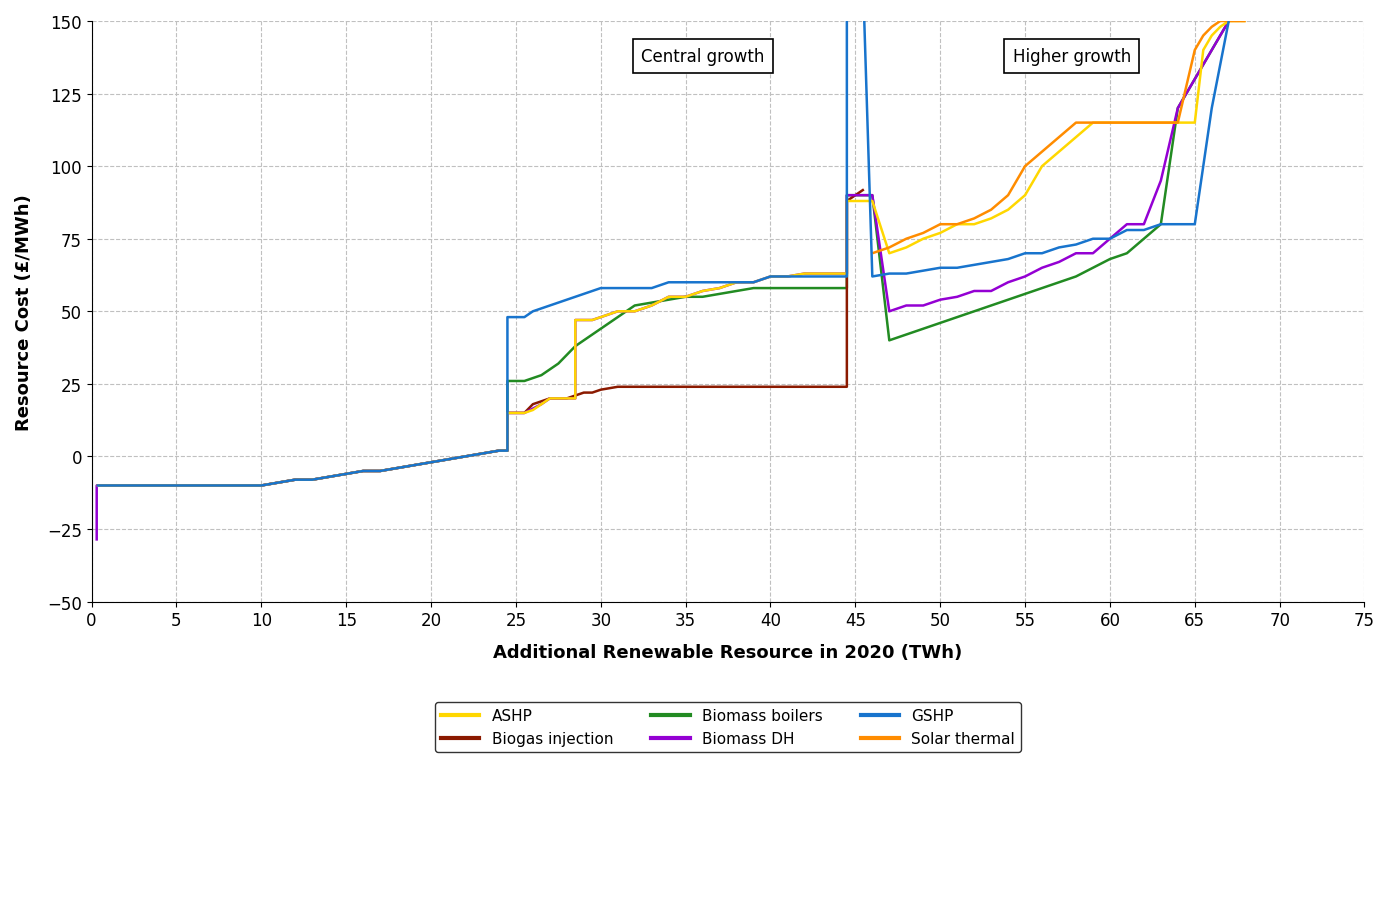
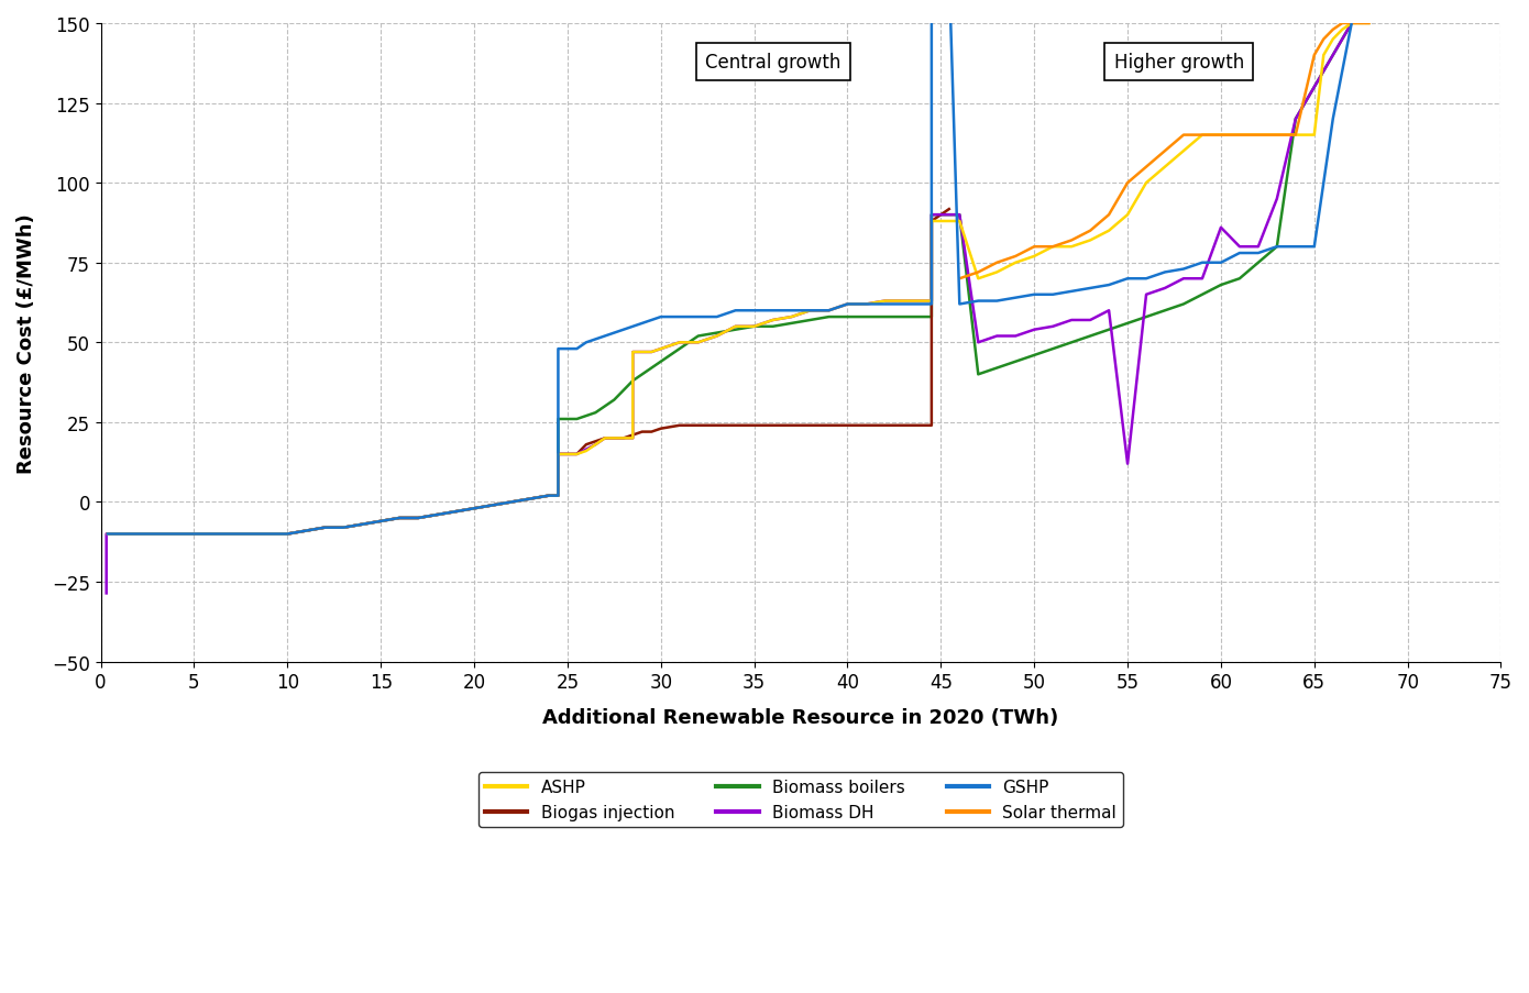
Biomass DH/55: 62 -> 12
Biomass DH/60: 75 -> 86
